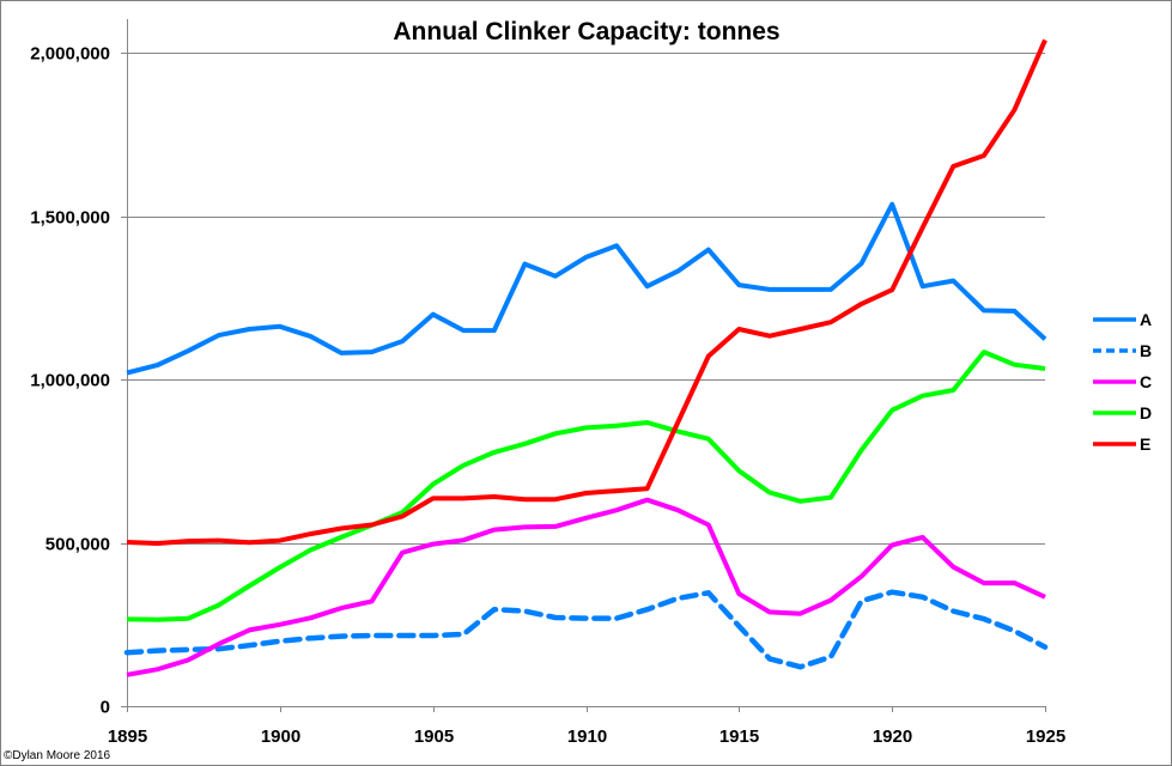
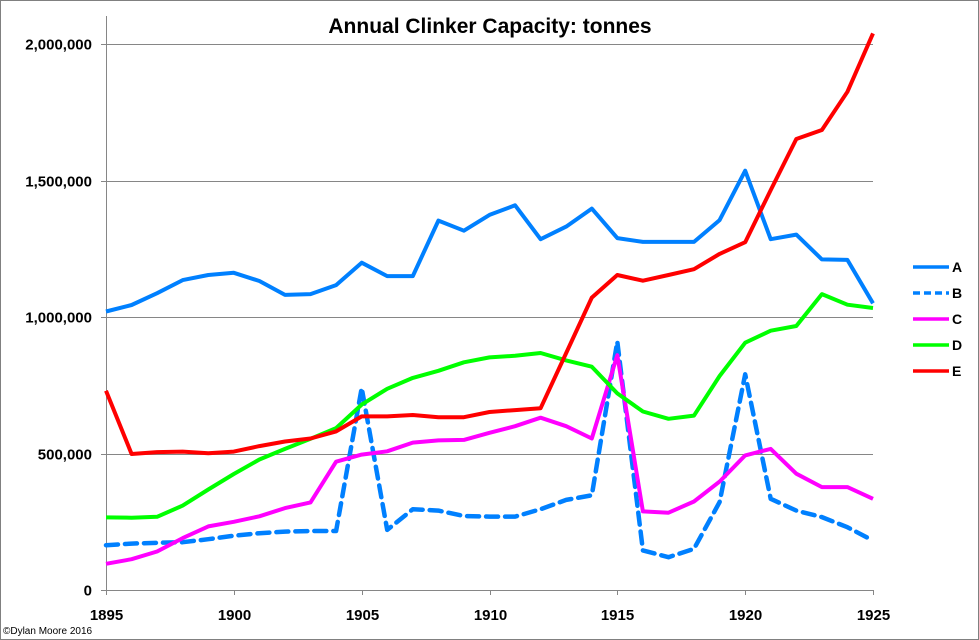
E/1895: 500000 -> 730000
B/1905: 220000 -> 740000
B/1915: 240000 -> 910000
C/1915: 340000 -> 860000
B/1920: 350000 -> 790000
A/1925: 1120000 -> 1050000
